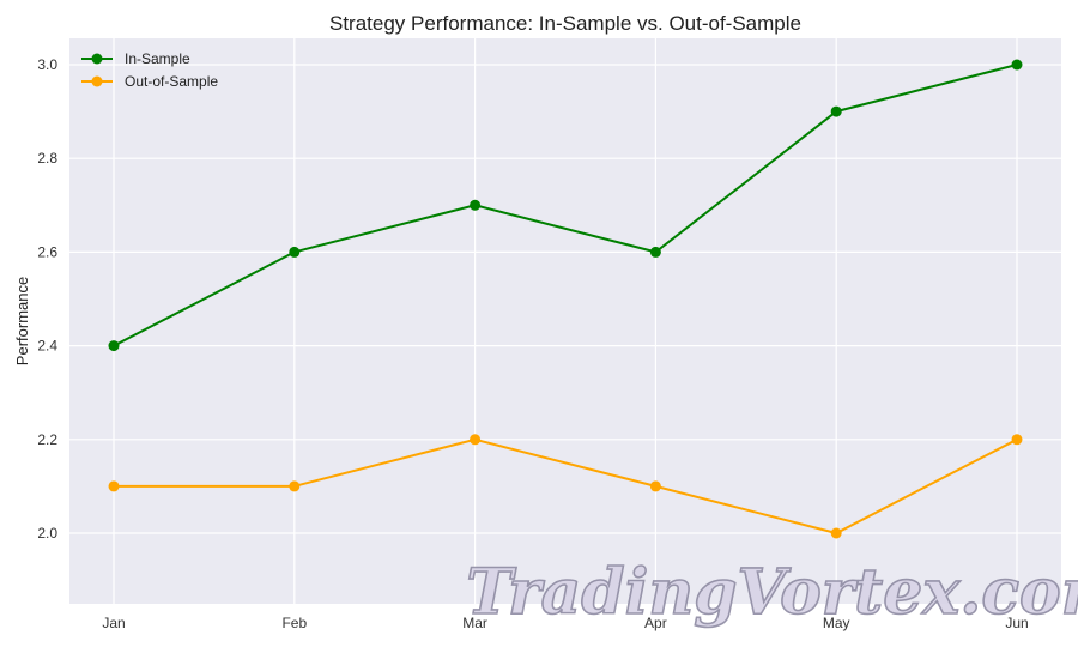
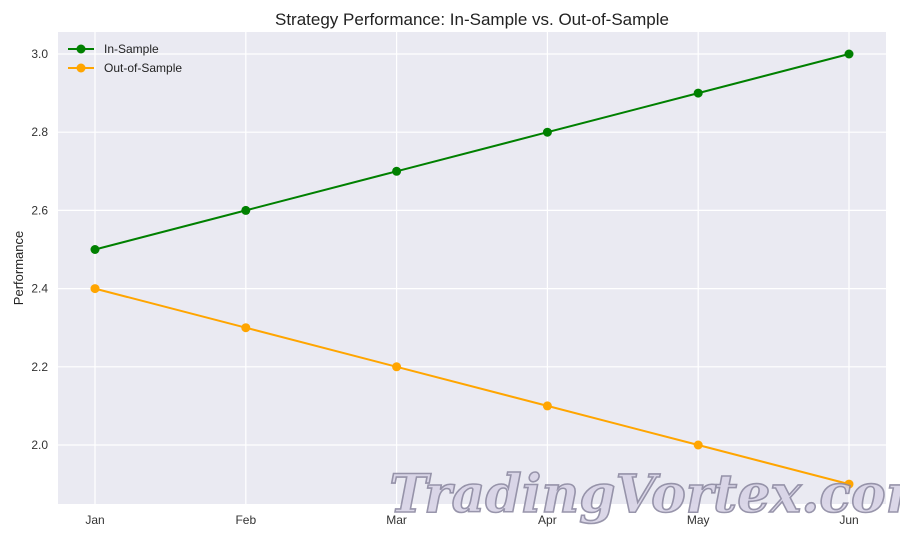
In-Sample/Jan: 2.4 -> 2.5
Out-of-Sample/Jan: 2.1 -> 2.4
Out-of-Sample/Feb: 2.1 -> 2.3
In-Sample/Apr: 2.6 -> 2.8
Out-of-Sample/Jun: 2.2 -> 1.9
